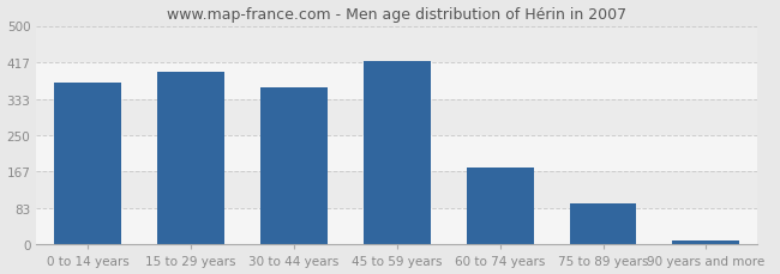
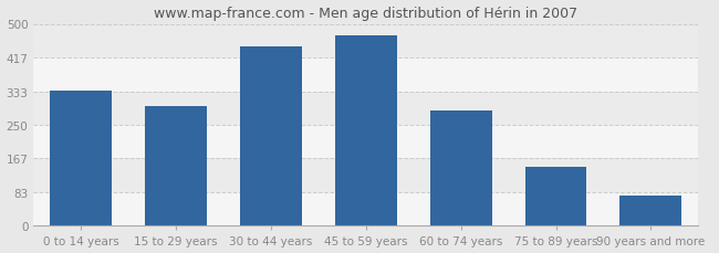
0 to 14 years: 370 -> 335
15 to 29 years: 396 -> 295
30 to 44 years: 358 -> 445
45 to 59 years: 420 -> 470
60 to 74 years: 175 -> 285
75 to 89 years: 93 -> 145
90 years and more: 8 -> 75
